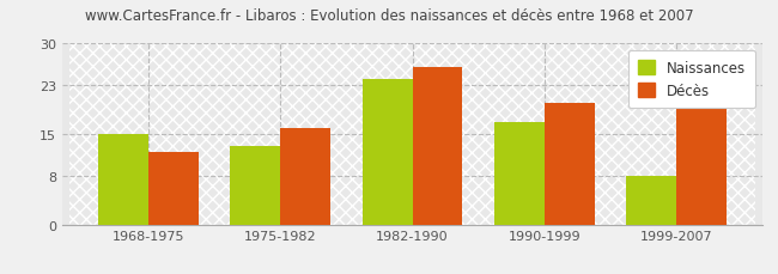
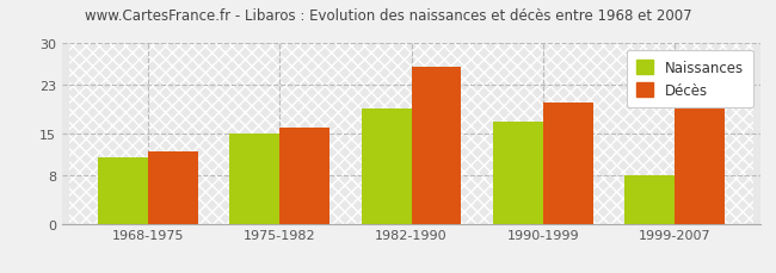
Naissances/1968-1975: 15 -> 11
Naissances/1975-1982: 13 -> 15
Naissances/1982-1990: 24 -> 19
